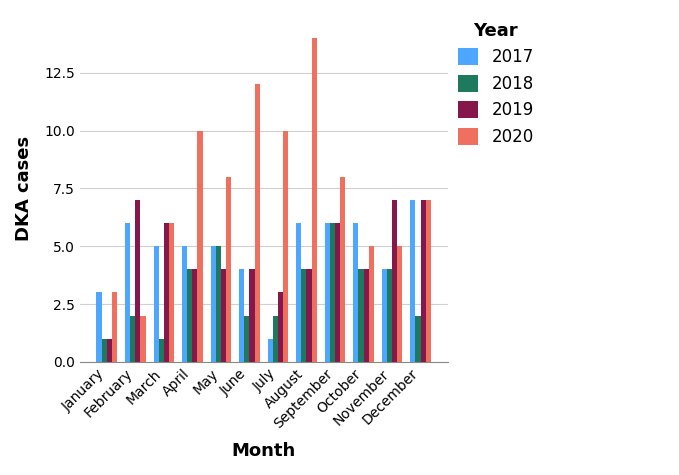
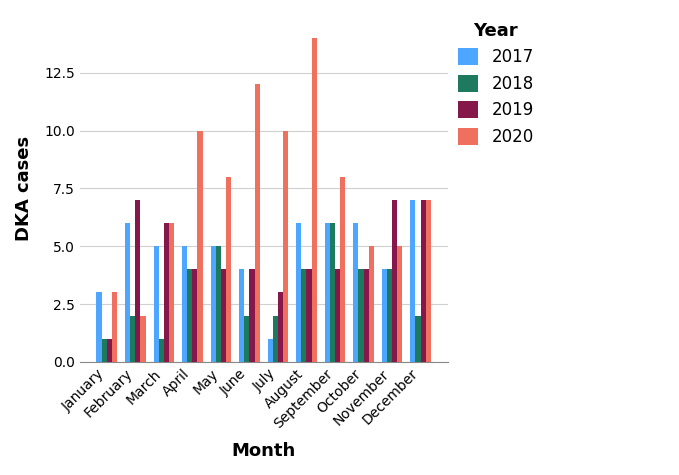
2019/September: 6 -> 4
